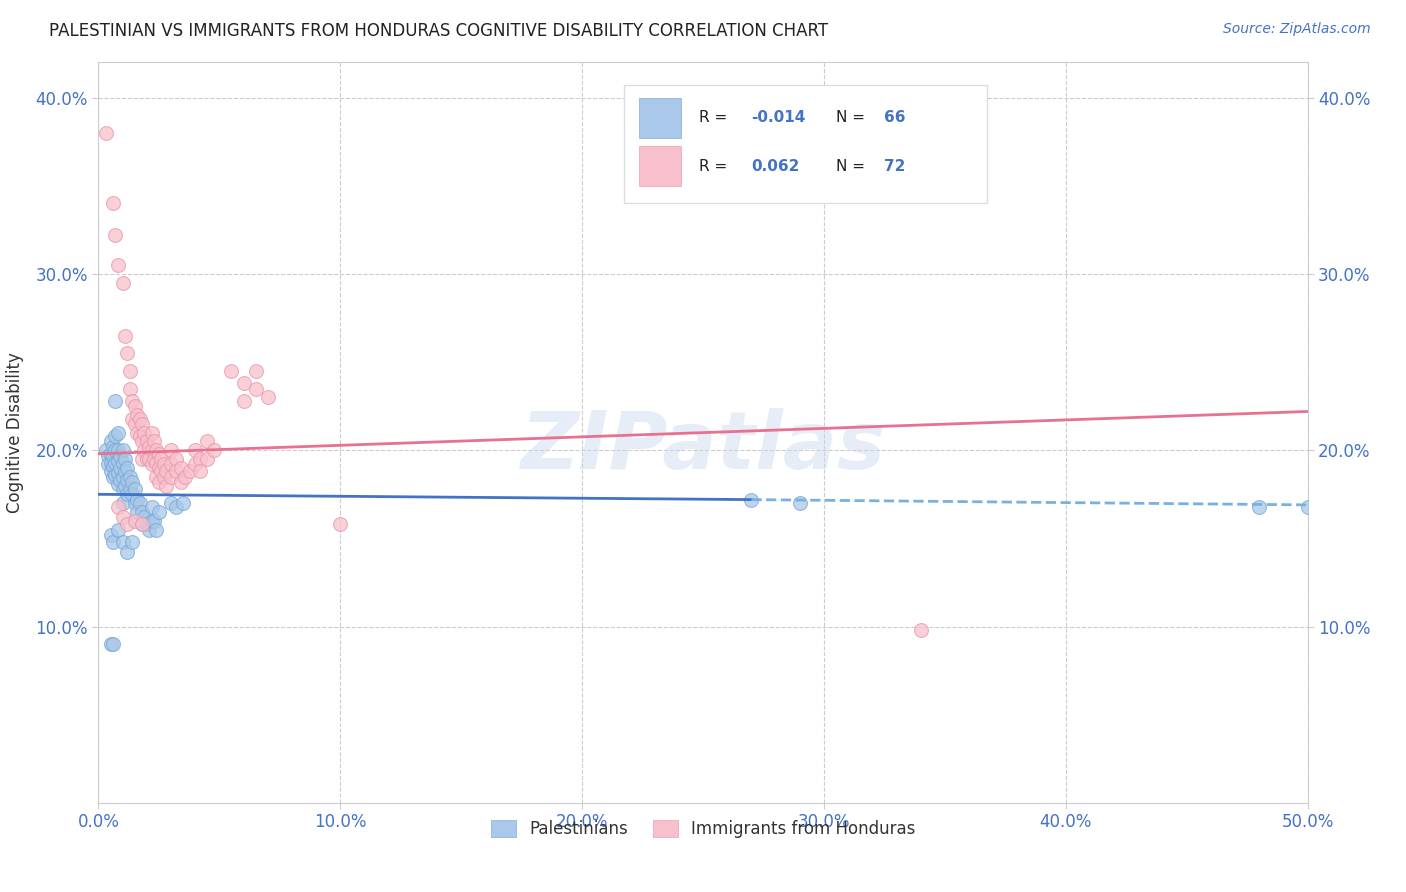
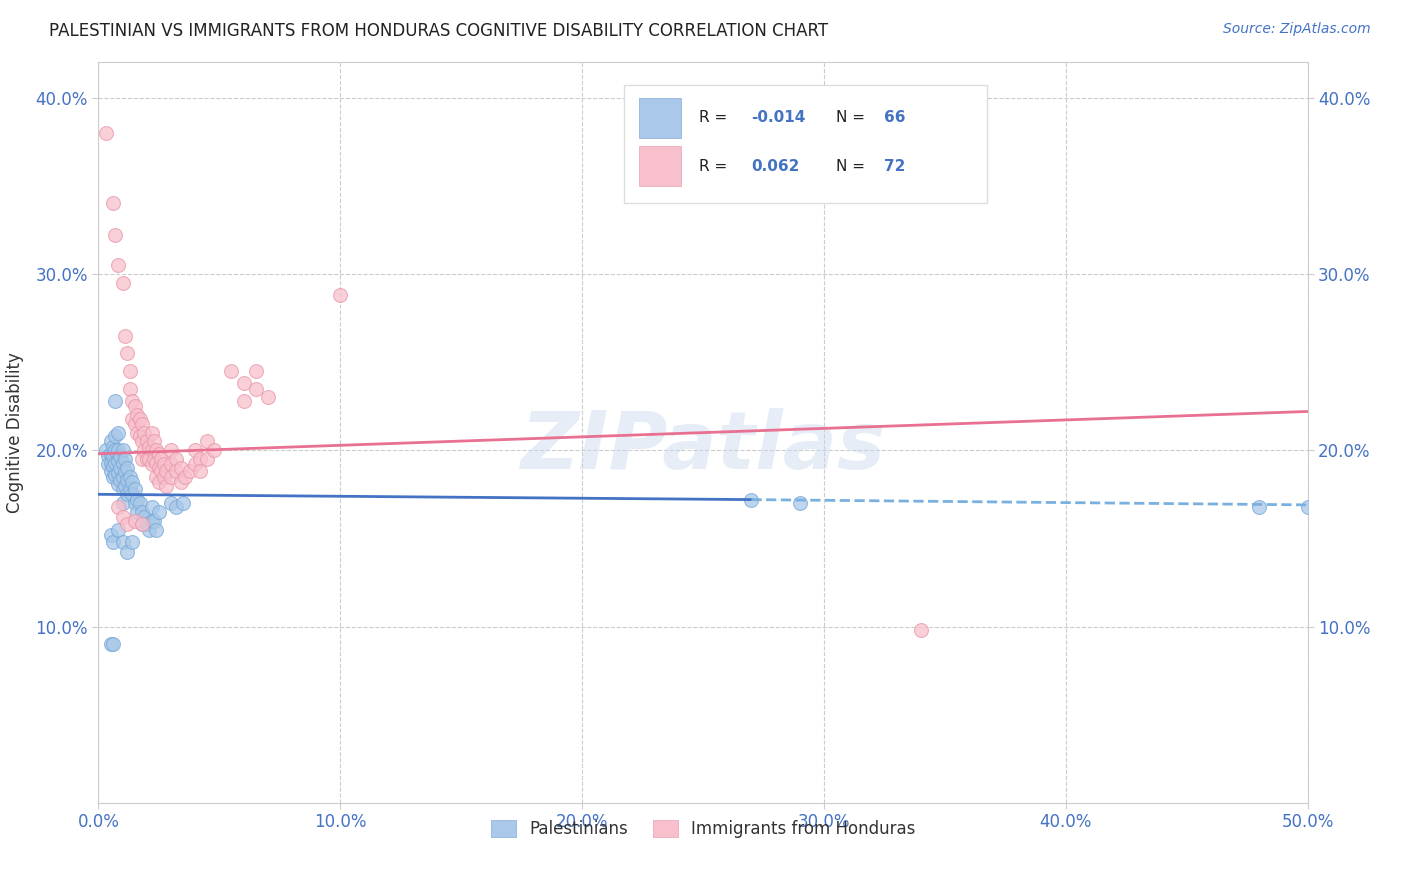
Immigrants from Honduras/10.0%: 15.8% -> 28.8%
